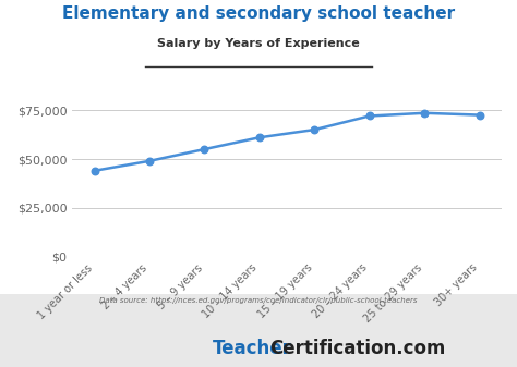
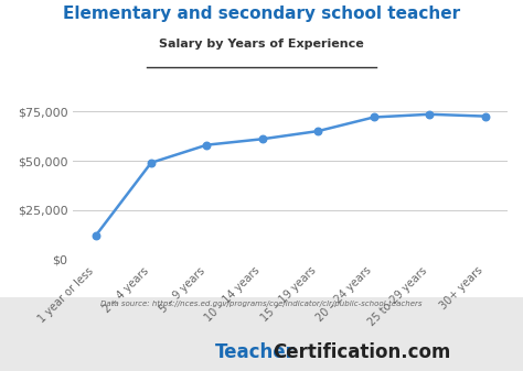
1 year or less: $44,000 -> $12,000
5 – 9 years: $55,000 -> $58,000
